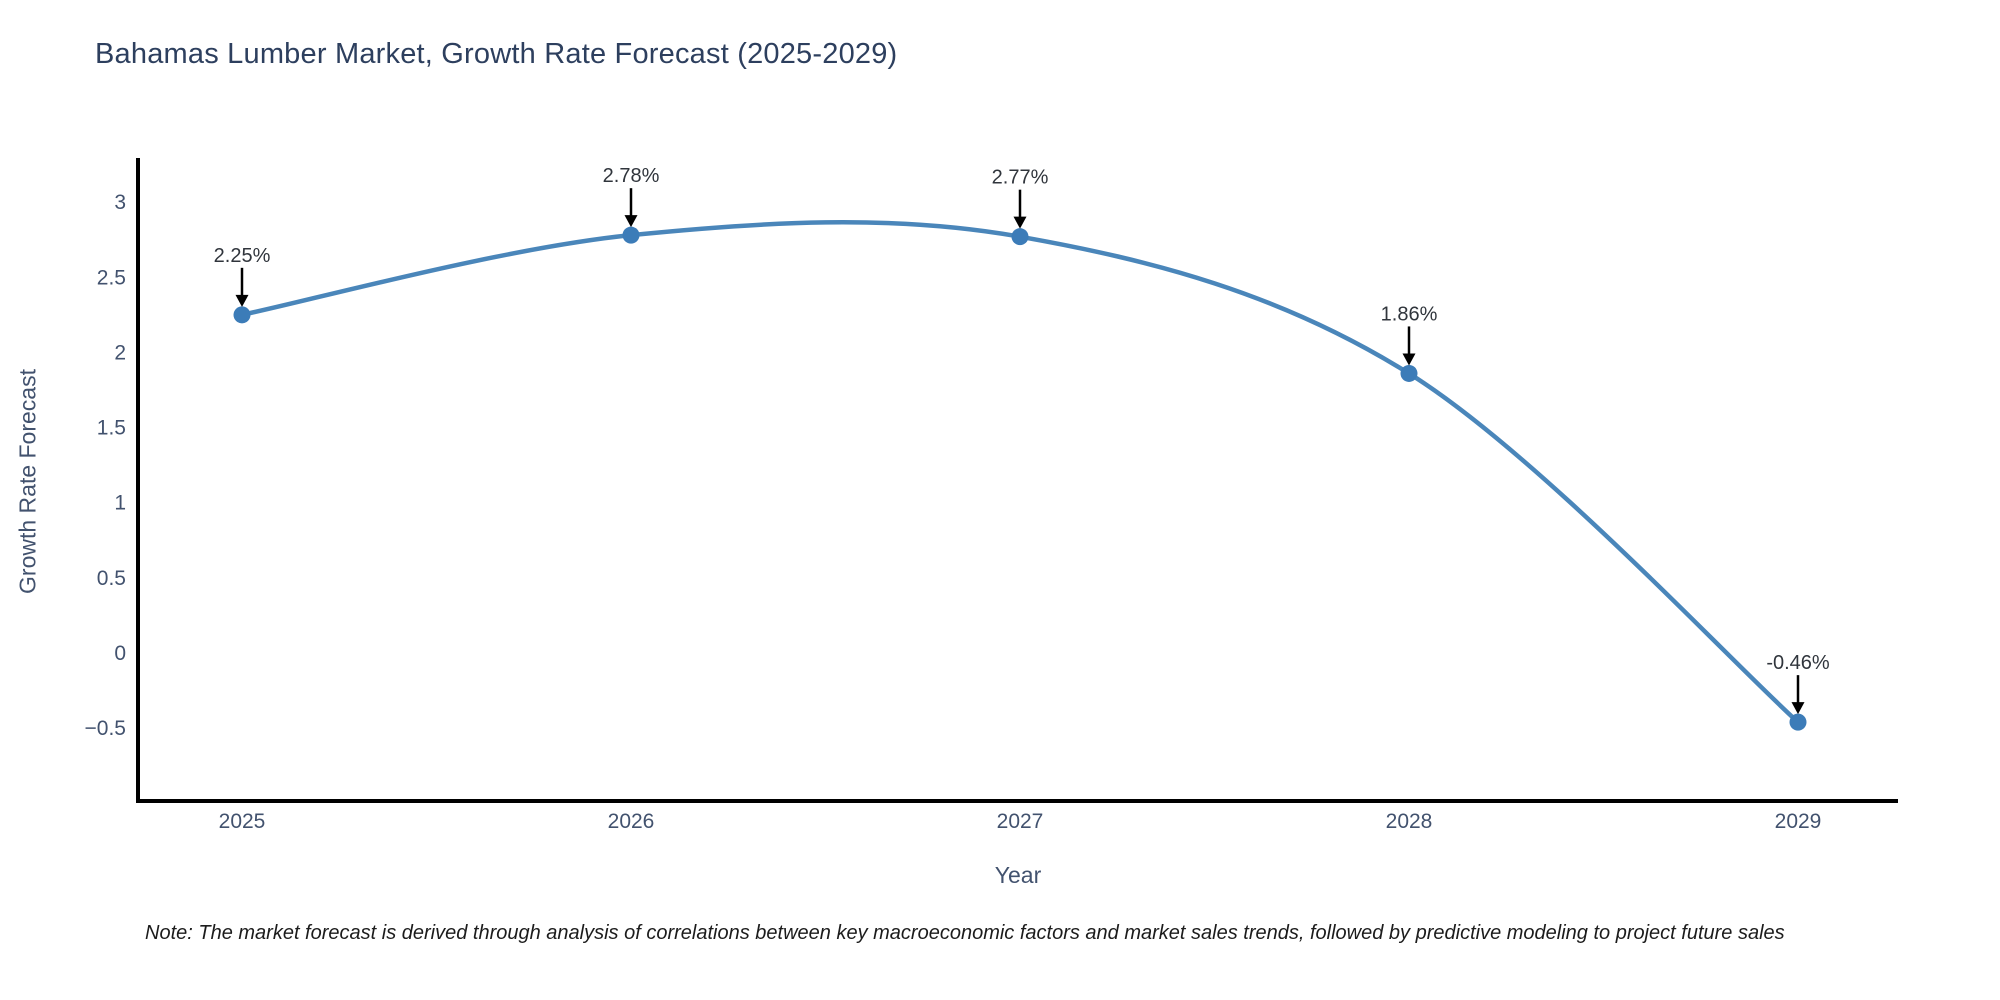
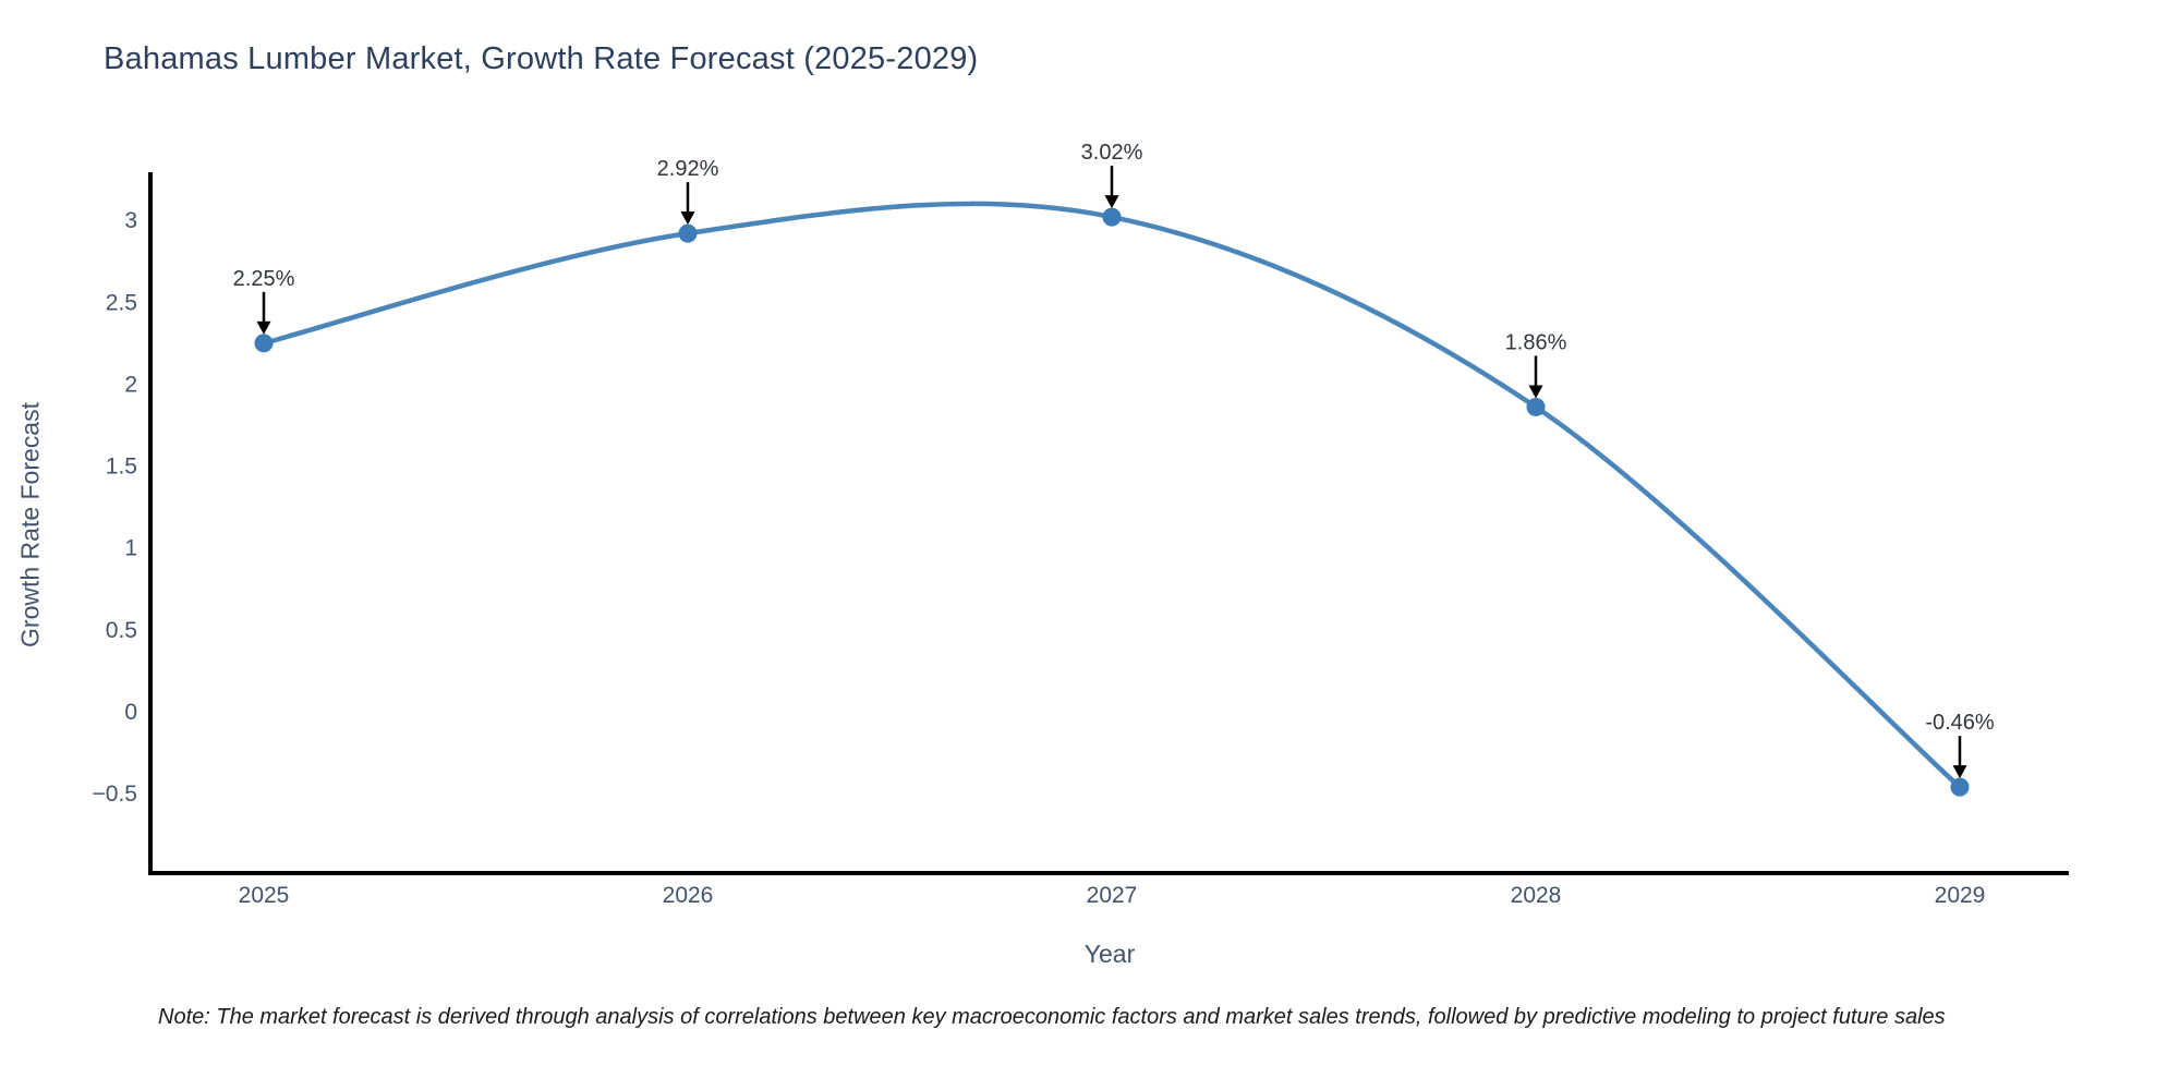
2026: 2.78% -> 2.92%
2027: 2.77% -> 3.02%
